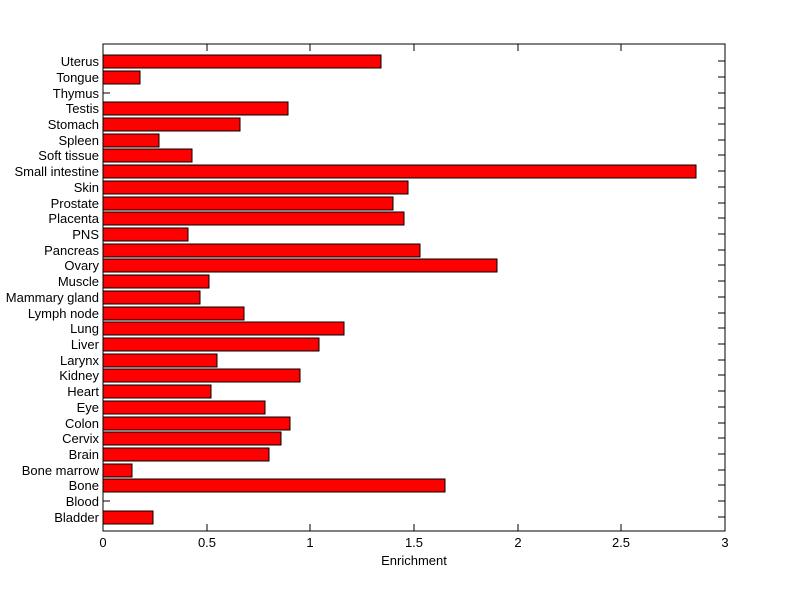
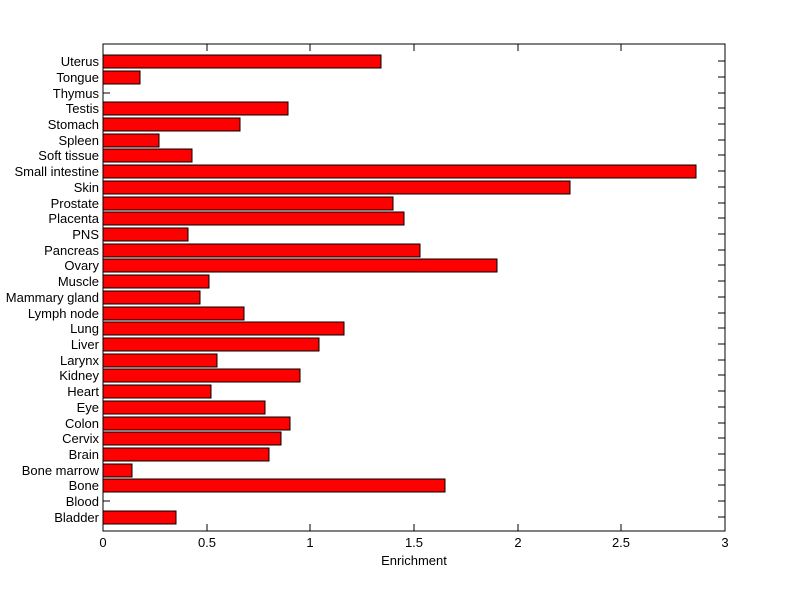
Skin: 1.47 -> 2.25
Bladder: 0.24 -> 0.35
